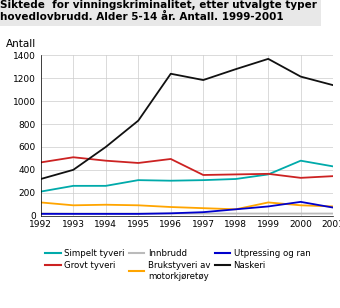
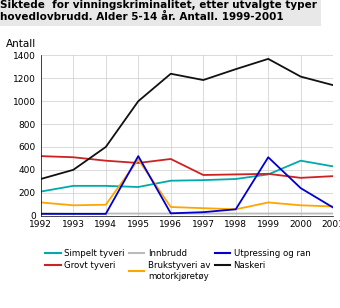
Grovt tyveri/1992: 460 -> 520
Simpelt tyveri/1995: 310 -> 250
Brukstyveri av motorkjøretøy/1995: 90 -> 490
Utpressing og ran/1995: 20 -> 520
Naskeri/1995: 830 -> 1000
Utpressing og ran/1999: 80 -> 510
Utpressing og ran/2000: 120 -> 240
